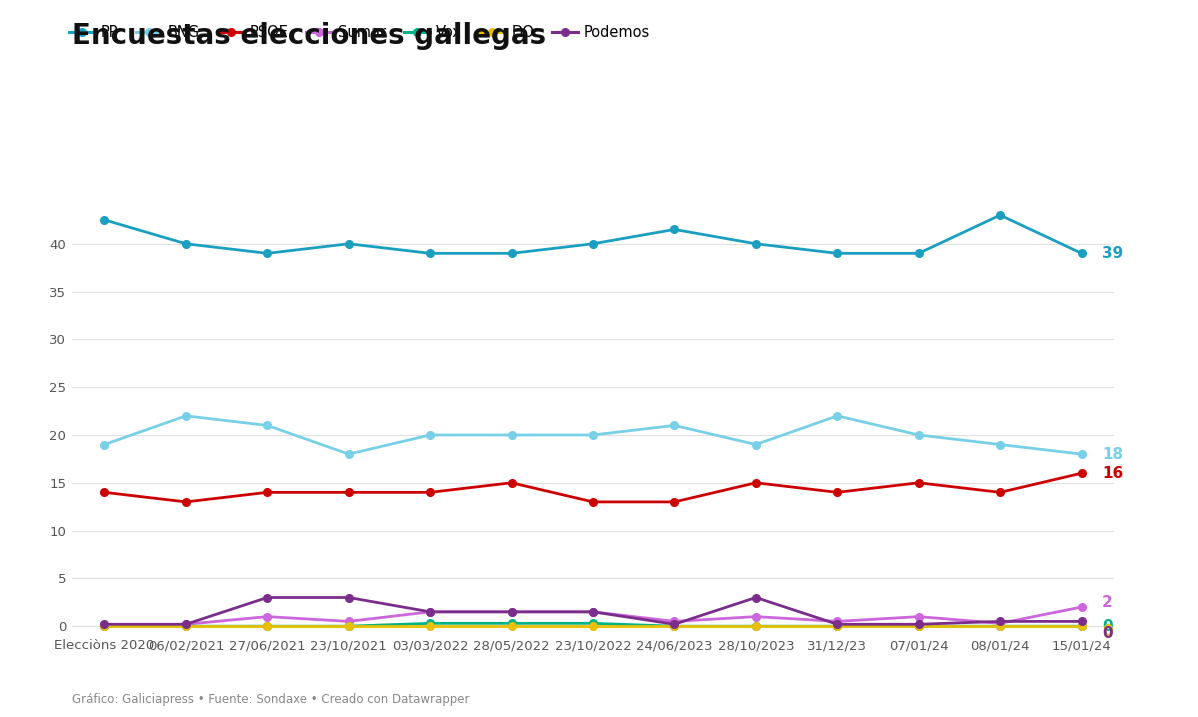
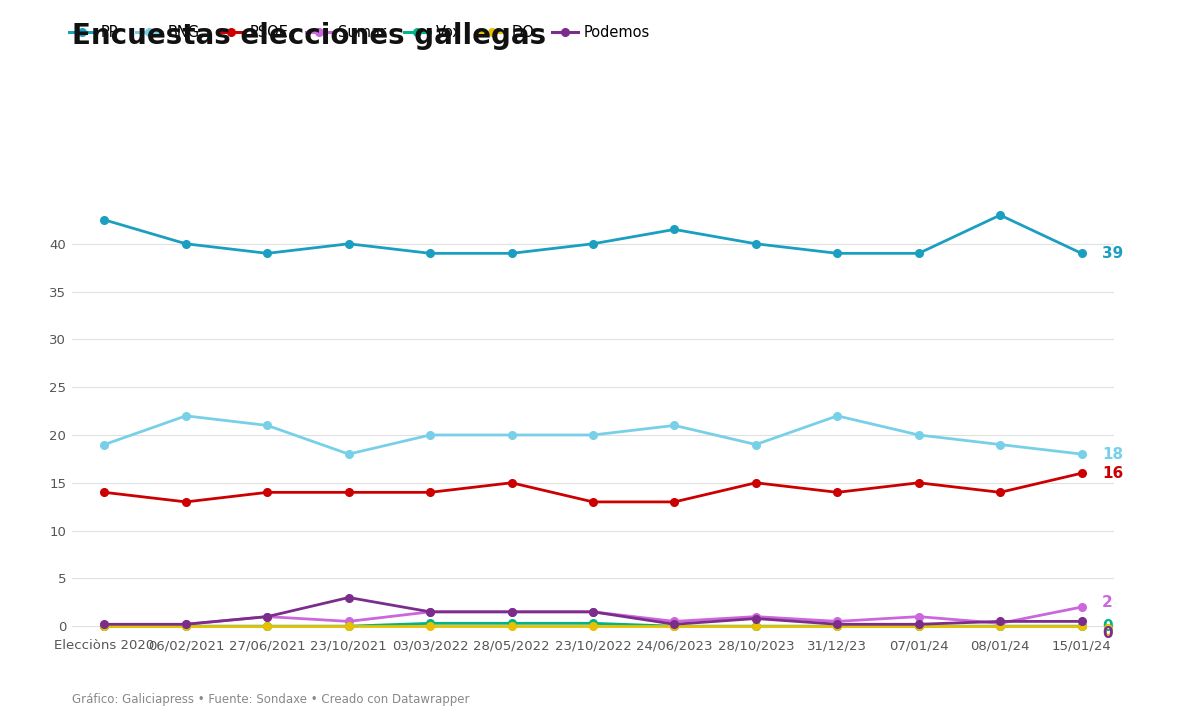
Podemos/27/06/2021: 3.0 -> 1.0
Podemos/28/10/2023: 3.0 -> 0.8
